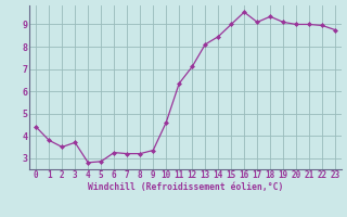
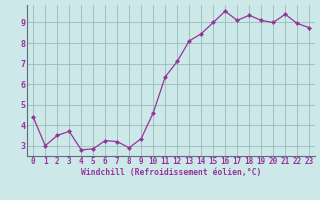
1: 3.80 -> 3.00
8: 3.20 -> 2.90
21: 9.00 -> 9.40
